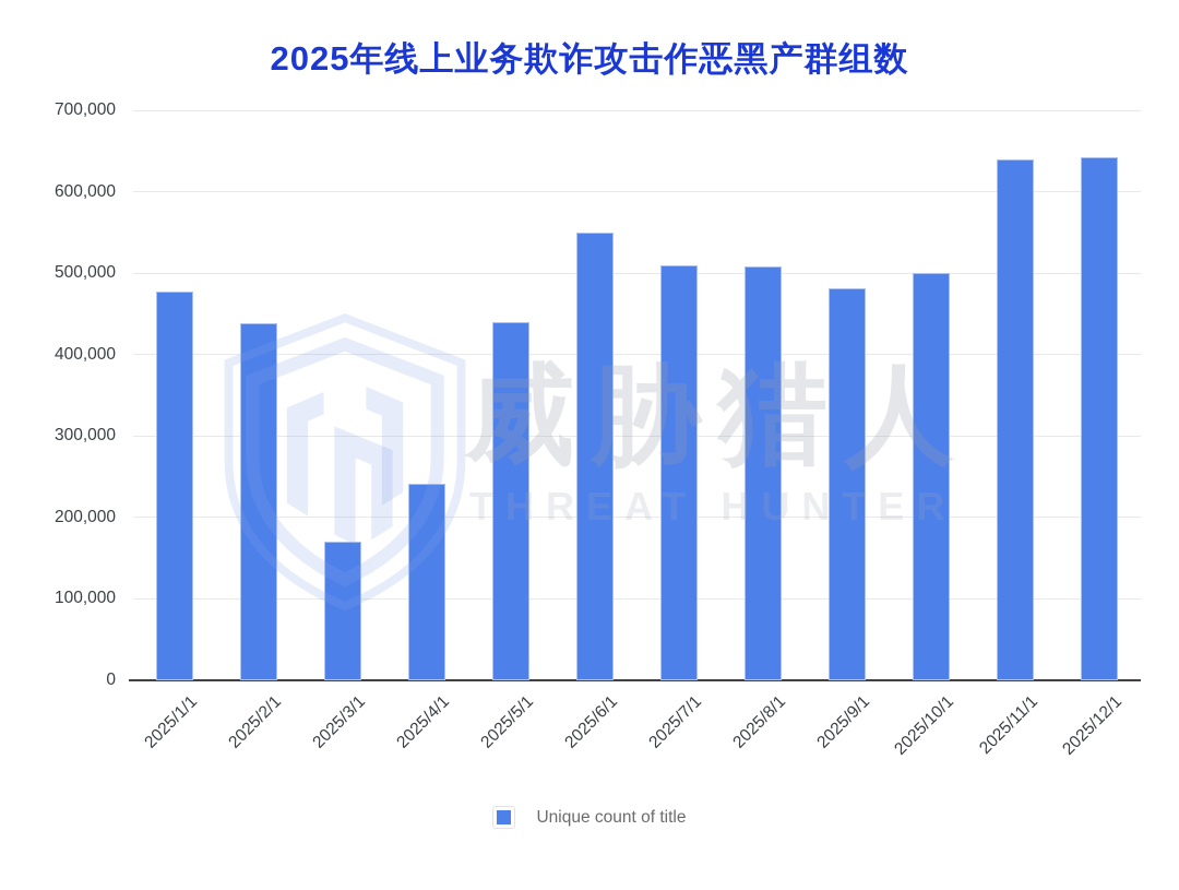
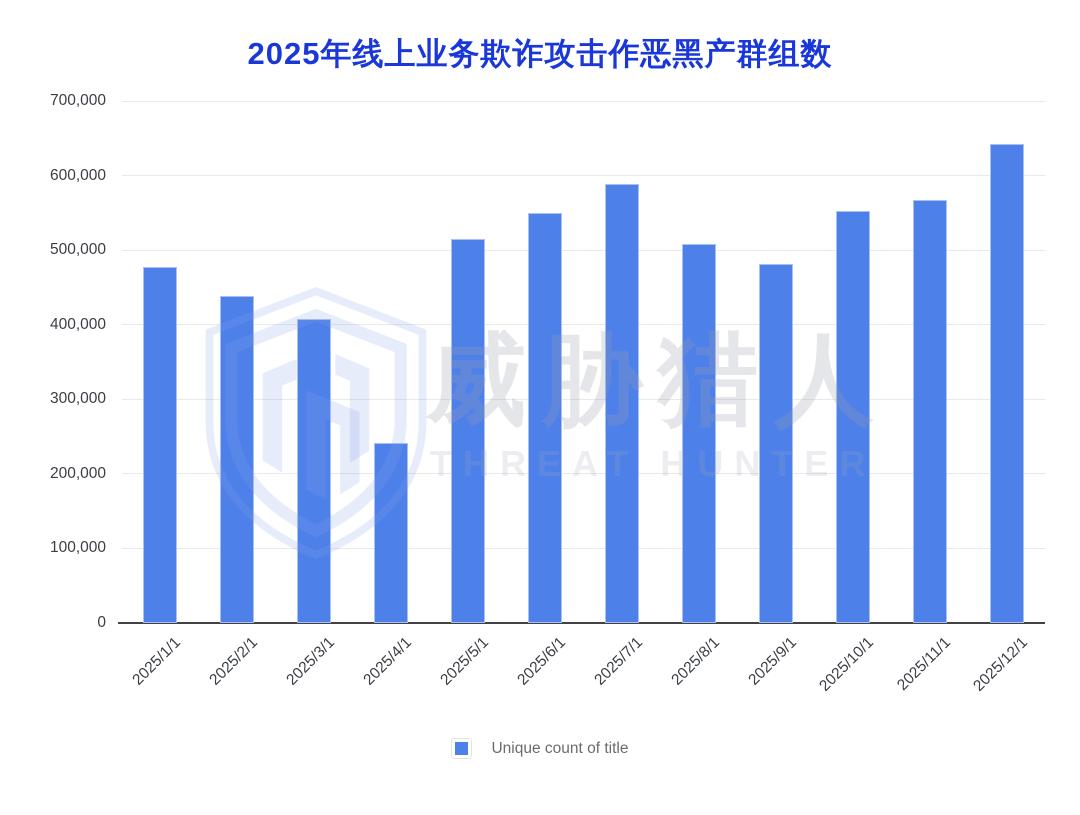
2025/3/1: 170000 -> 410000
2025/5/1: 440000 -> 520000
2025/7/1: 510000 -> 590000
2025/10/1: 500000 -> 550000
2025/11/1: 640000 -> 570000
